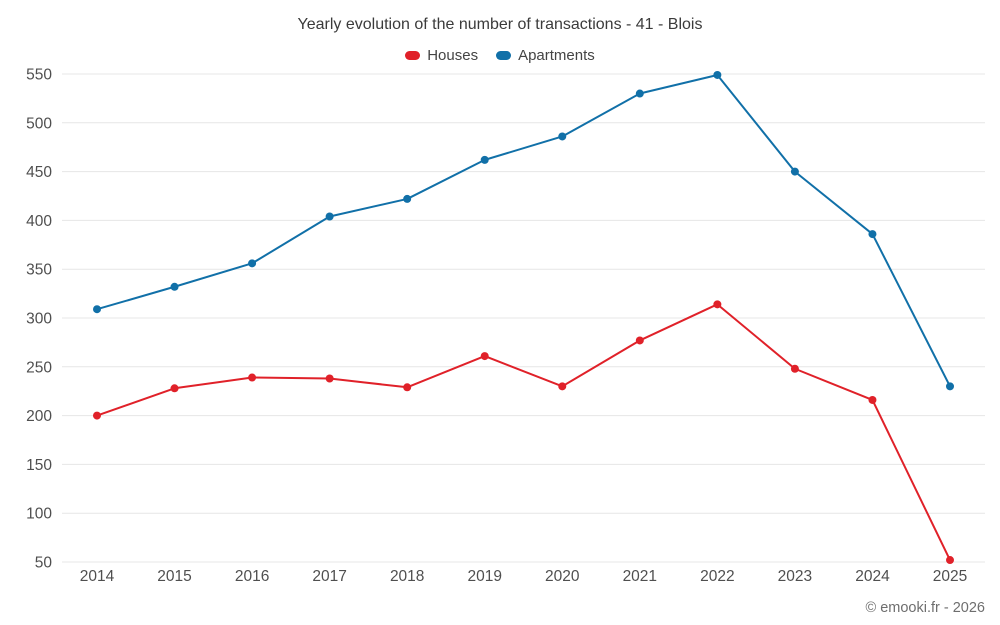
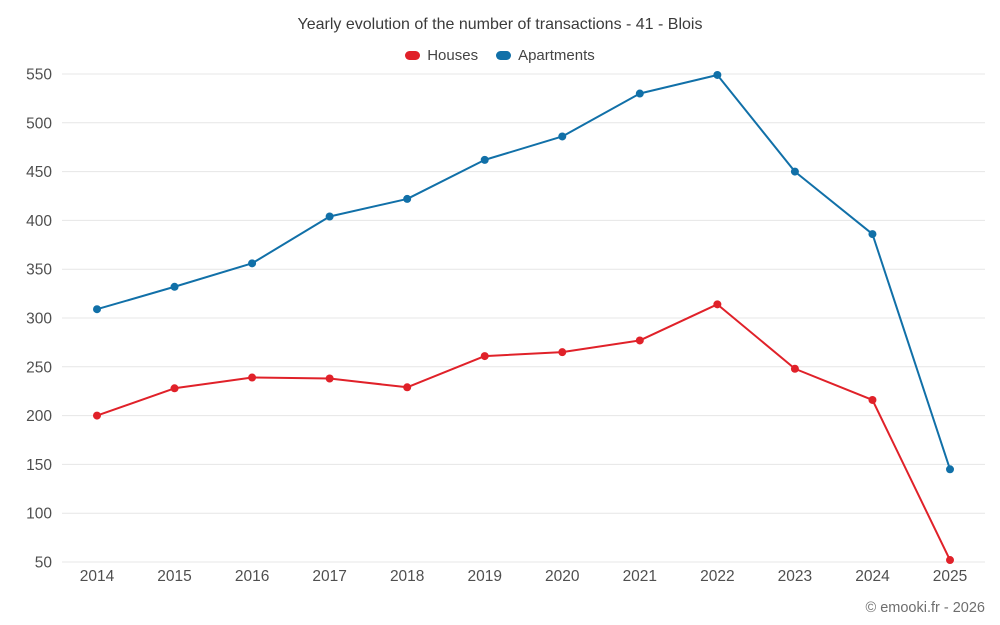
Houses/2020: 230 -> 260
Apartments/2025: 230 -> 140
